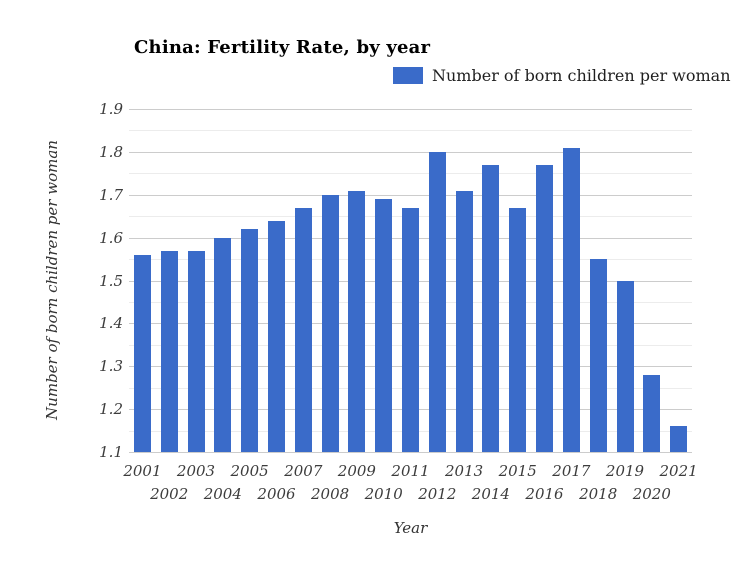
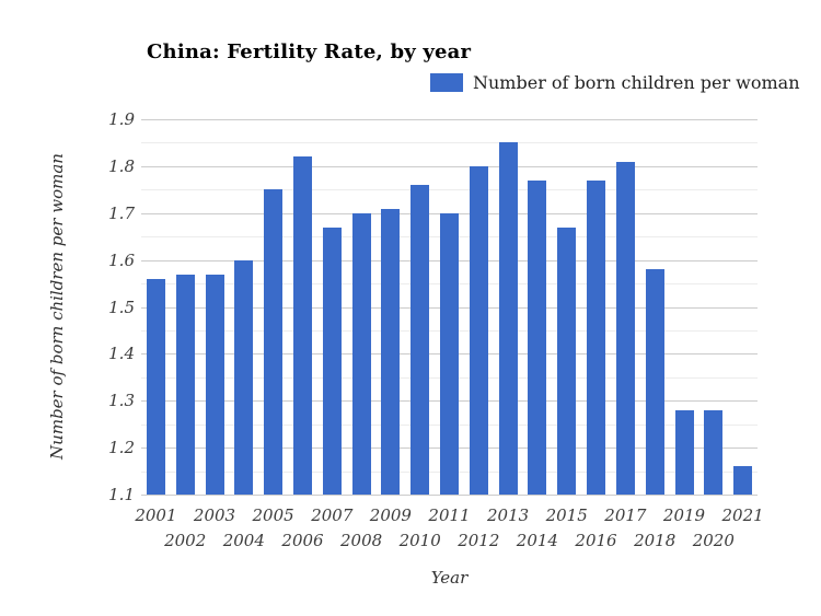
2005: 1.62 -> 1.75
2006: 1.64 -> 1.82
2010: 1.69 -> 1.76
2011: 1.67 -> 1.70
2013: 1.71 -> 1.85
2018: 1.55 -> 1.58
2019: 1.50 -> 1.28
